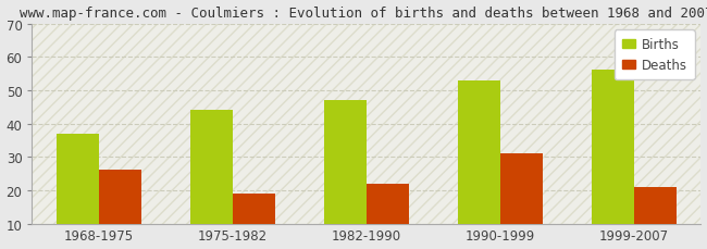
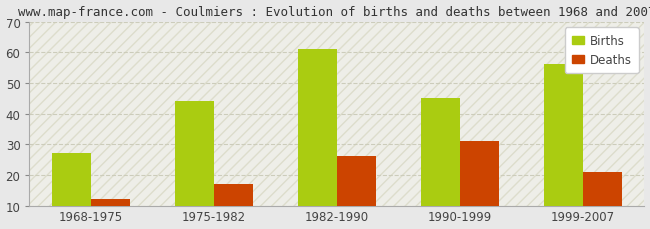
Births/1968-1975: 37 -> 27
Deaths/1968-1975: 26 -> 12
Deaths/1975-1982: 19 -> 17
Births/1982-1990: 47 -> 61
Deaths/1982-1990: 22 -> 26
Births/1990-1999: 53 -> 45
